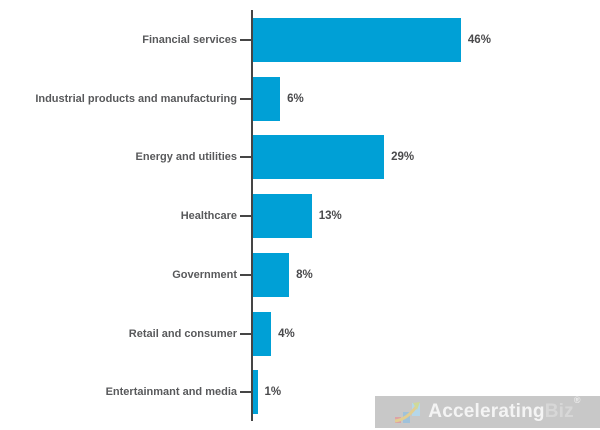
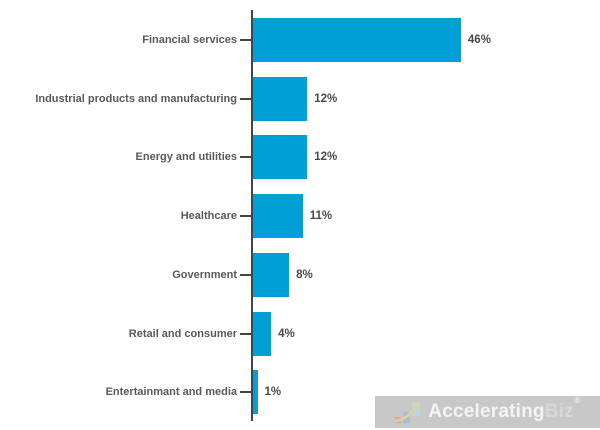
Industrial products and manufacturing: 6% -> 12%
Energy and utilities: 29% -> 12%
Healthcare: 13% -> 11%
